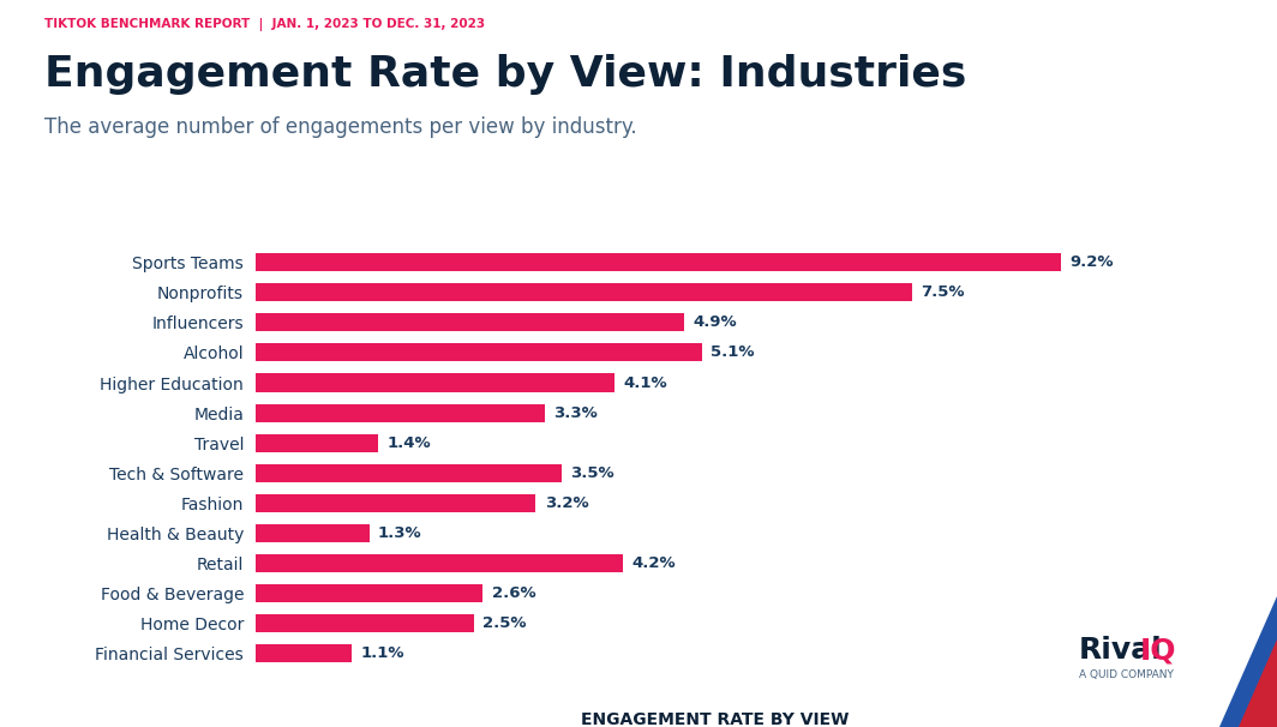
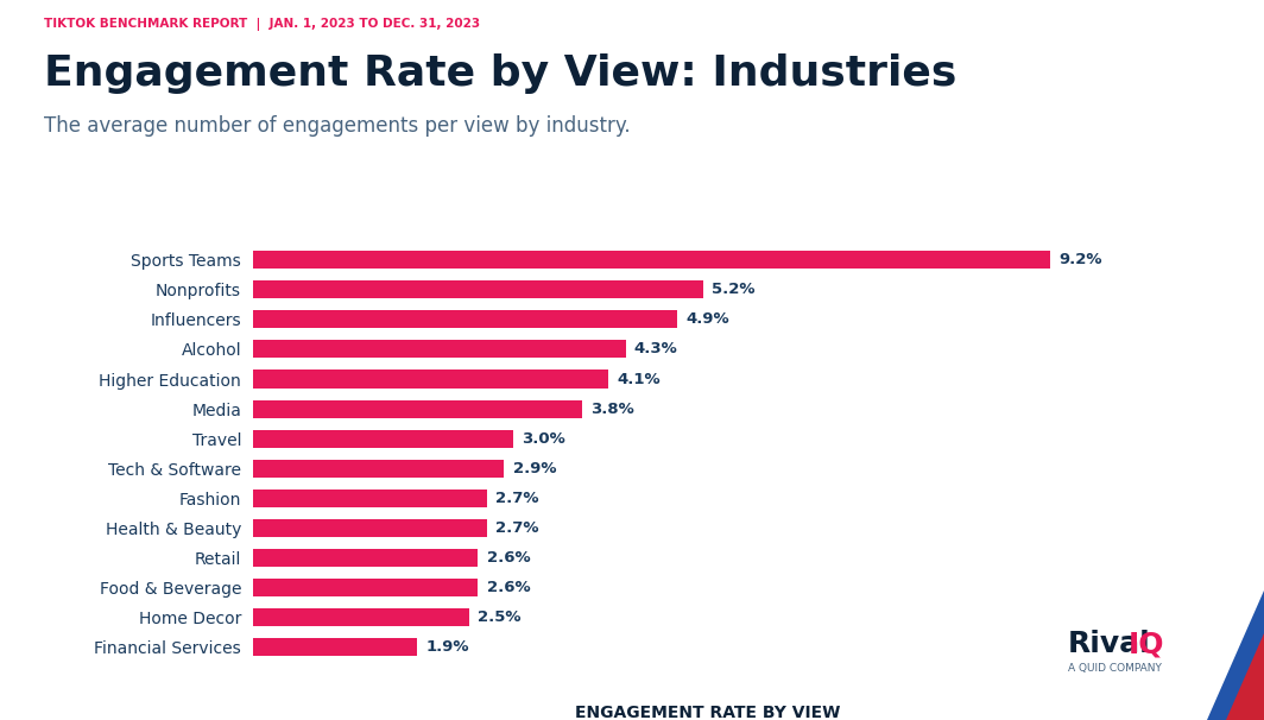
Nonprofits: 7.5% -> 5.2%
Alcohol: 5.1% -> 4.3%
Media: 3.3% -> 3.8%
Travel: 1.4% -> 3.0%
Tech & Software: 3.5% -> 2.9%
Fashion: 3.2% -> 2.7%
Health & Beauty: 1.3% -> 2.7%
Retail: 4.2% -> 2.6%
Financial Services: 1.1% -> 1.9%
